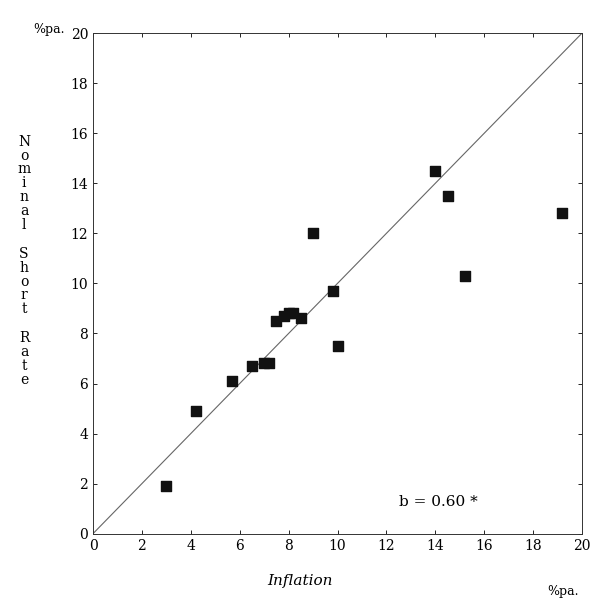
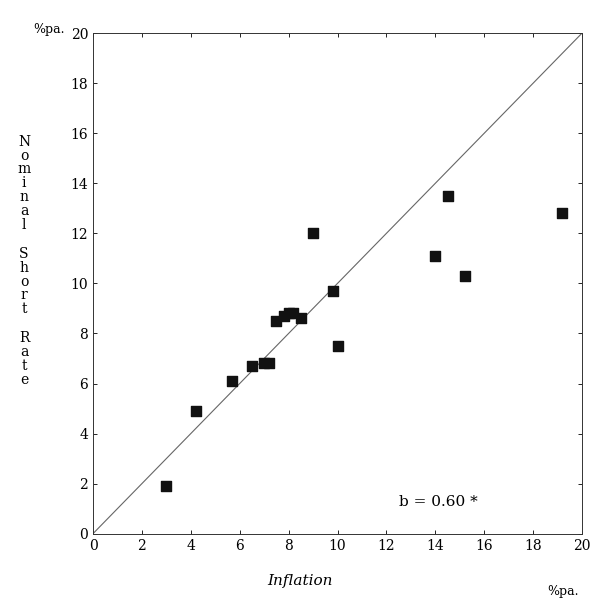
14: 14.5 -> 11.1
